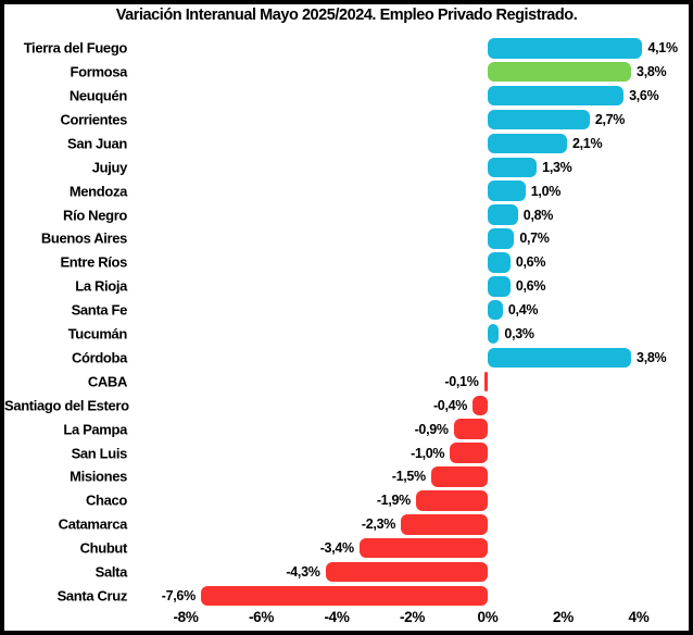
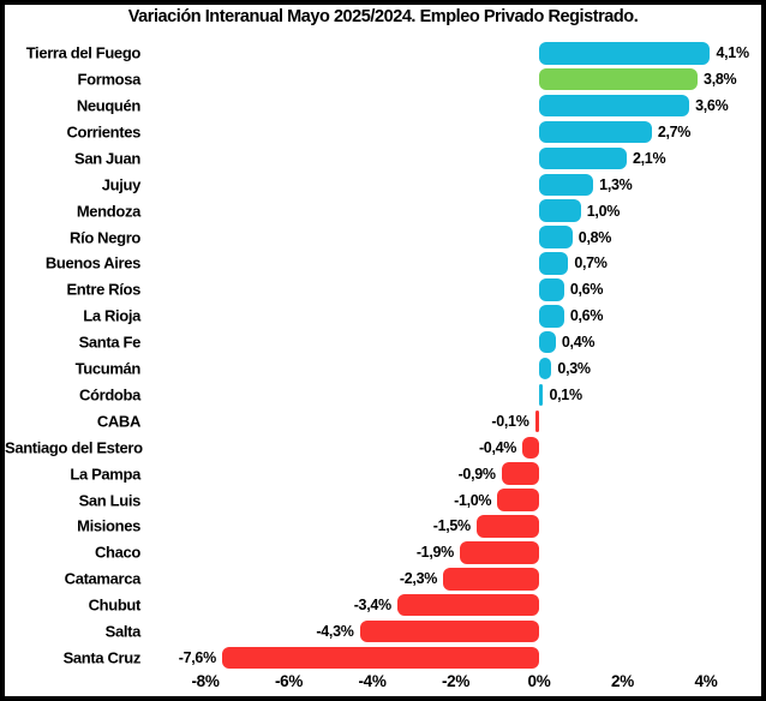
Córdoba: 3,8% -> 0,1%
